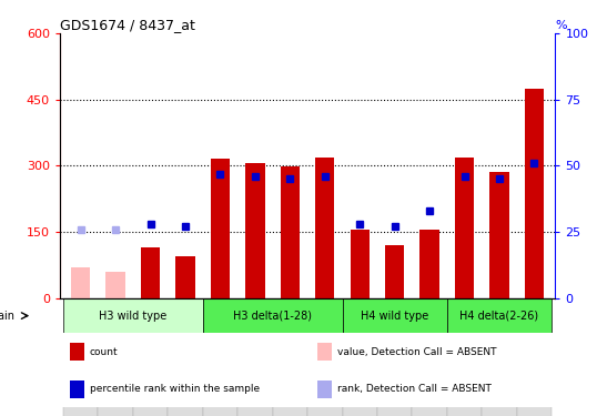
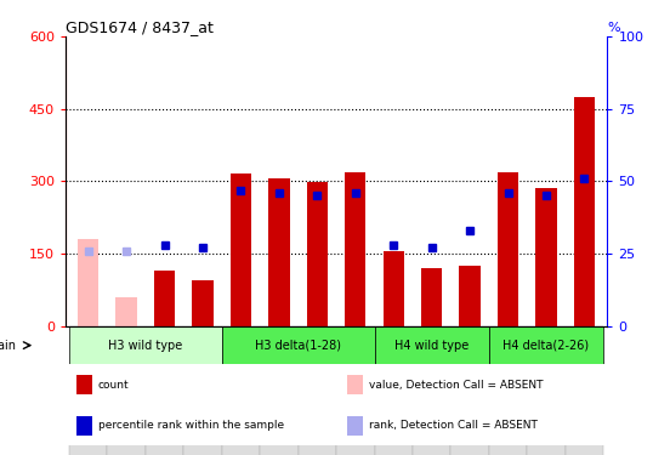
GSM94555: 70 -> 180
GSM94593: 155 -> 125
